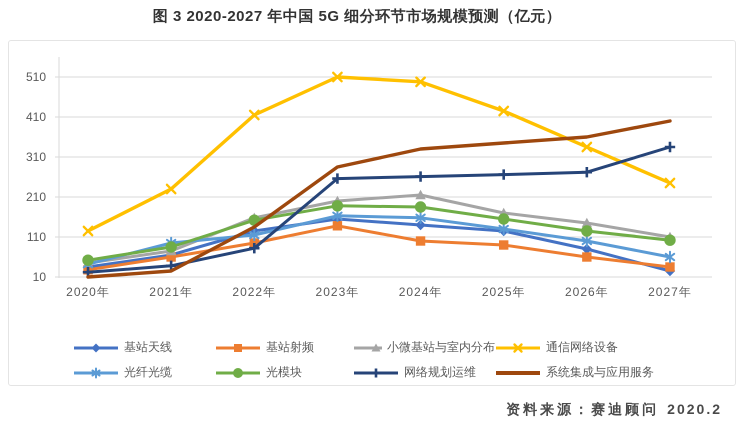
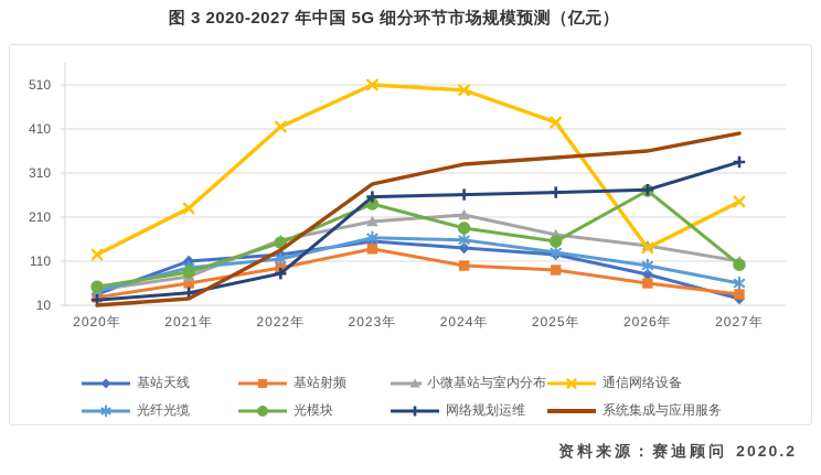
基站天线/2021年: 60 -> 110
光模块/2023年: 190 -> 240
通信网络设备/2026年: 340 -> 140
光模块/2026年: 120 -> 270
